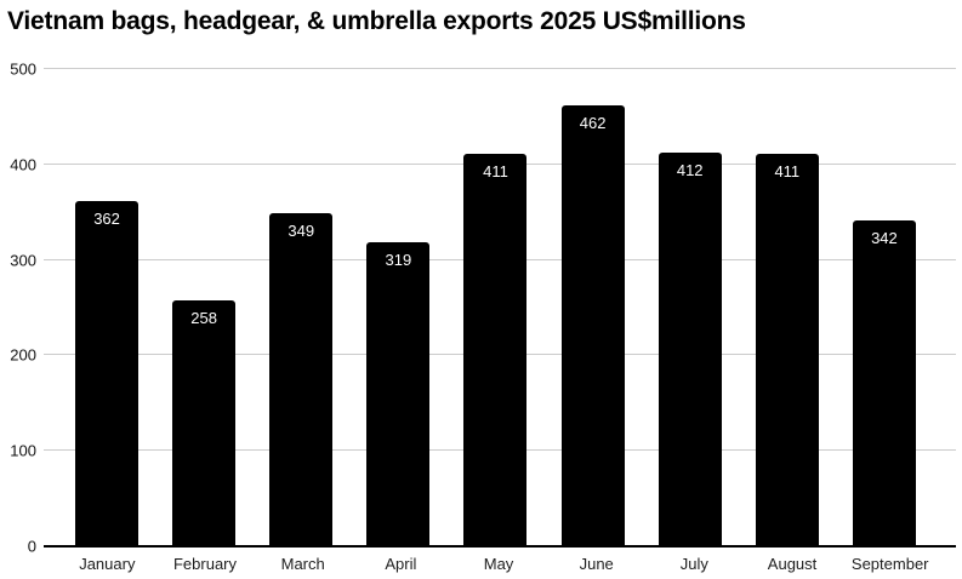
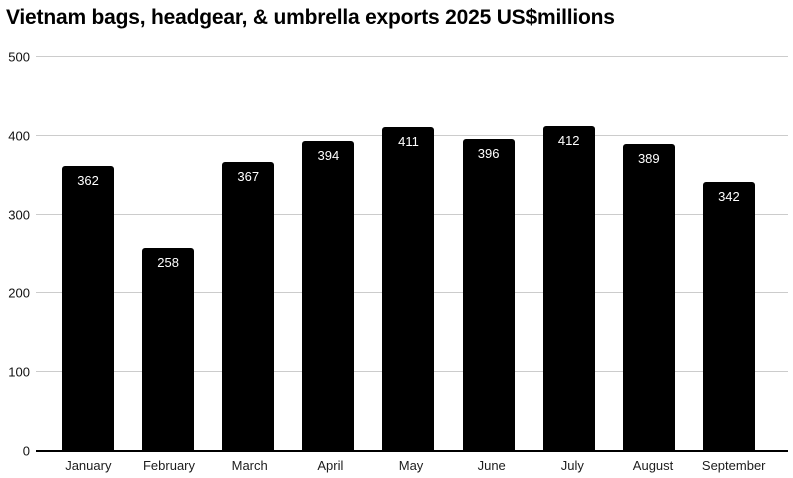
March: 349 -> 367
April: 319 -> 394
June: 462 -> 396
August: 411 -> 389
